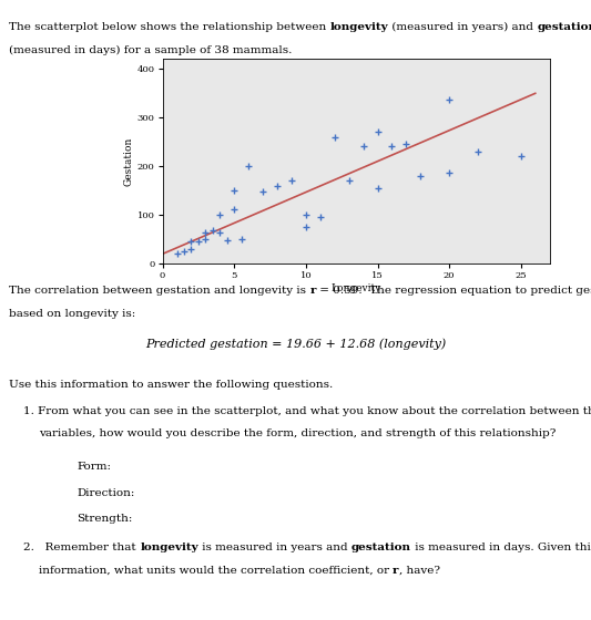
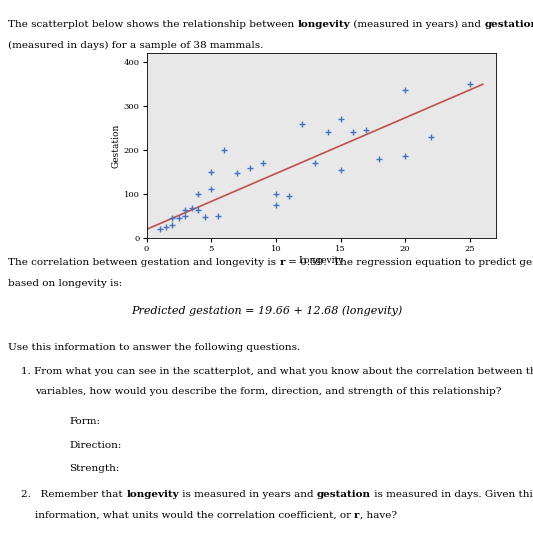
25: 220 -> 350
